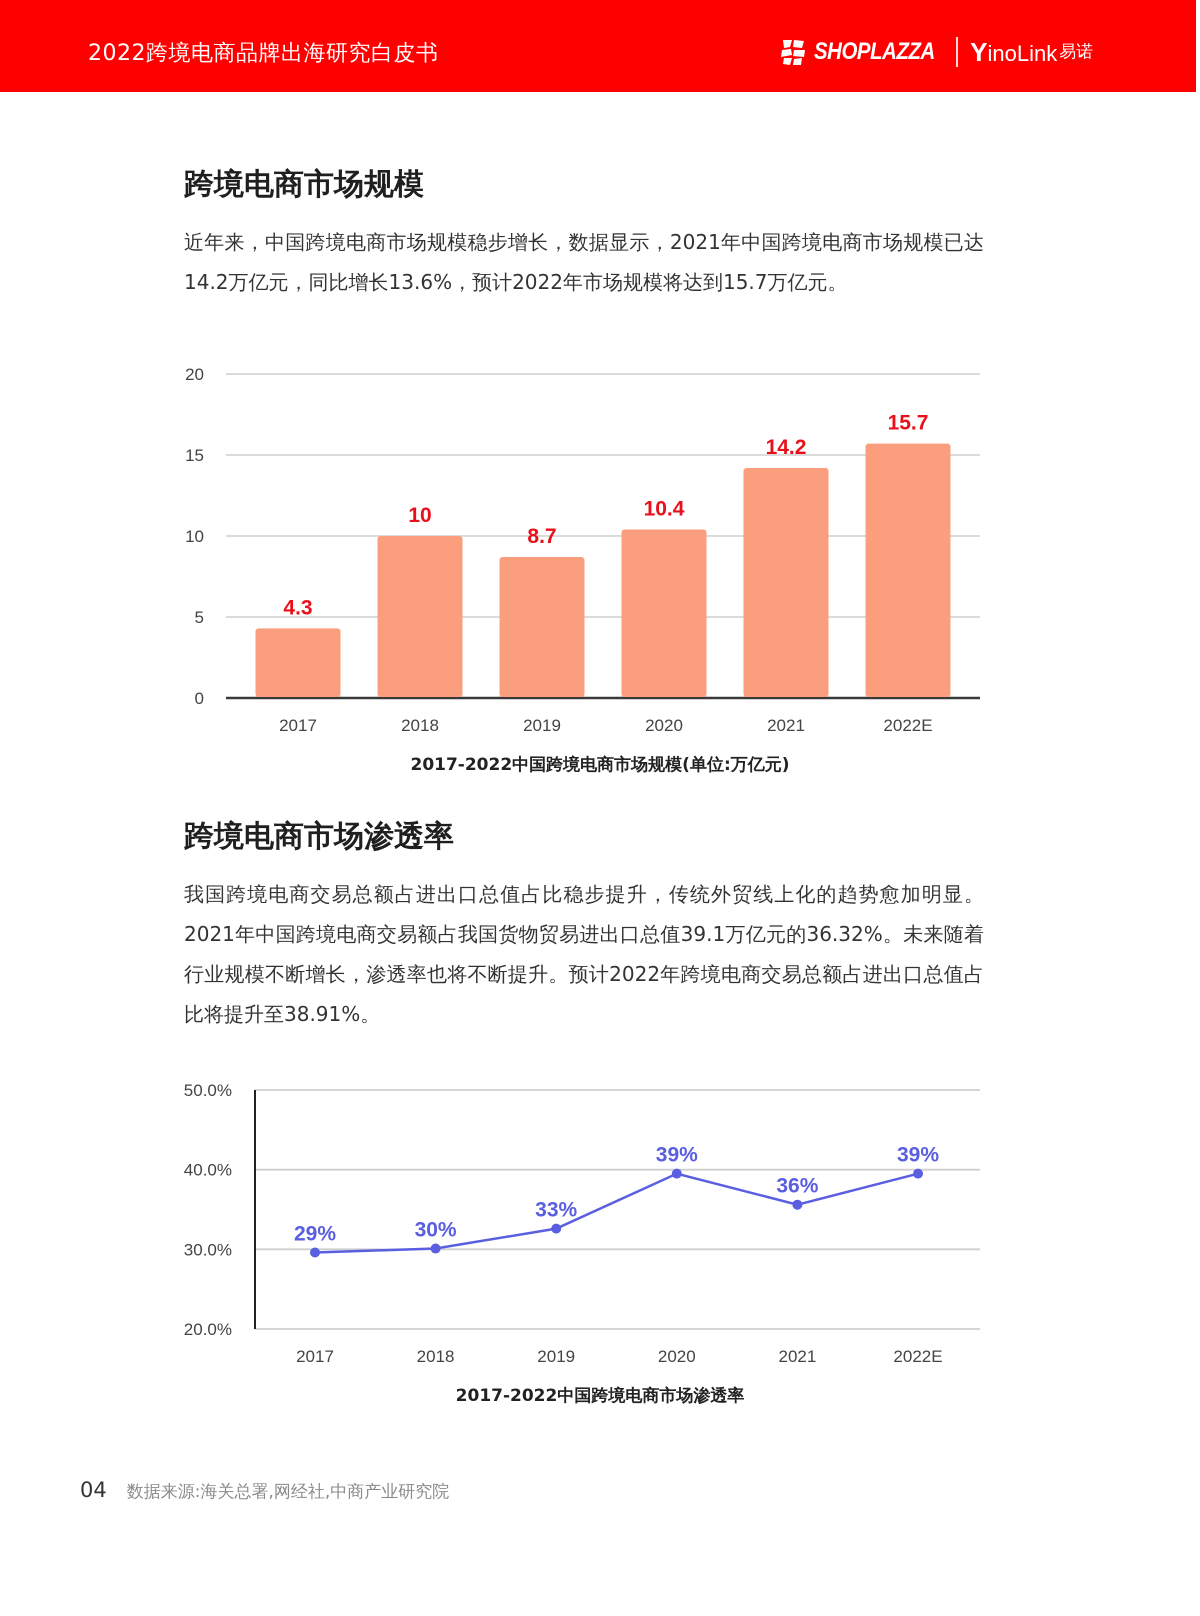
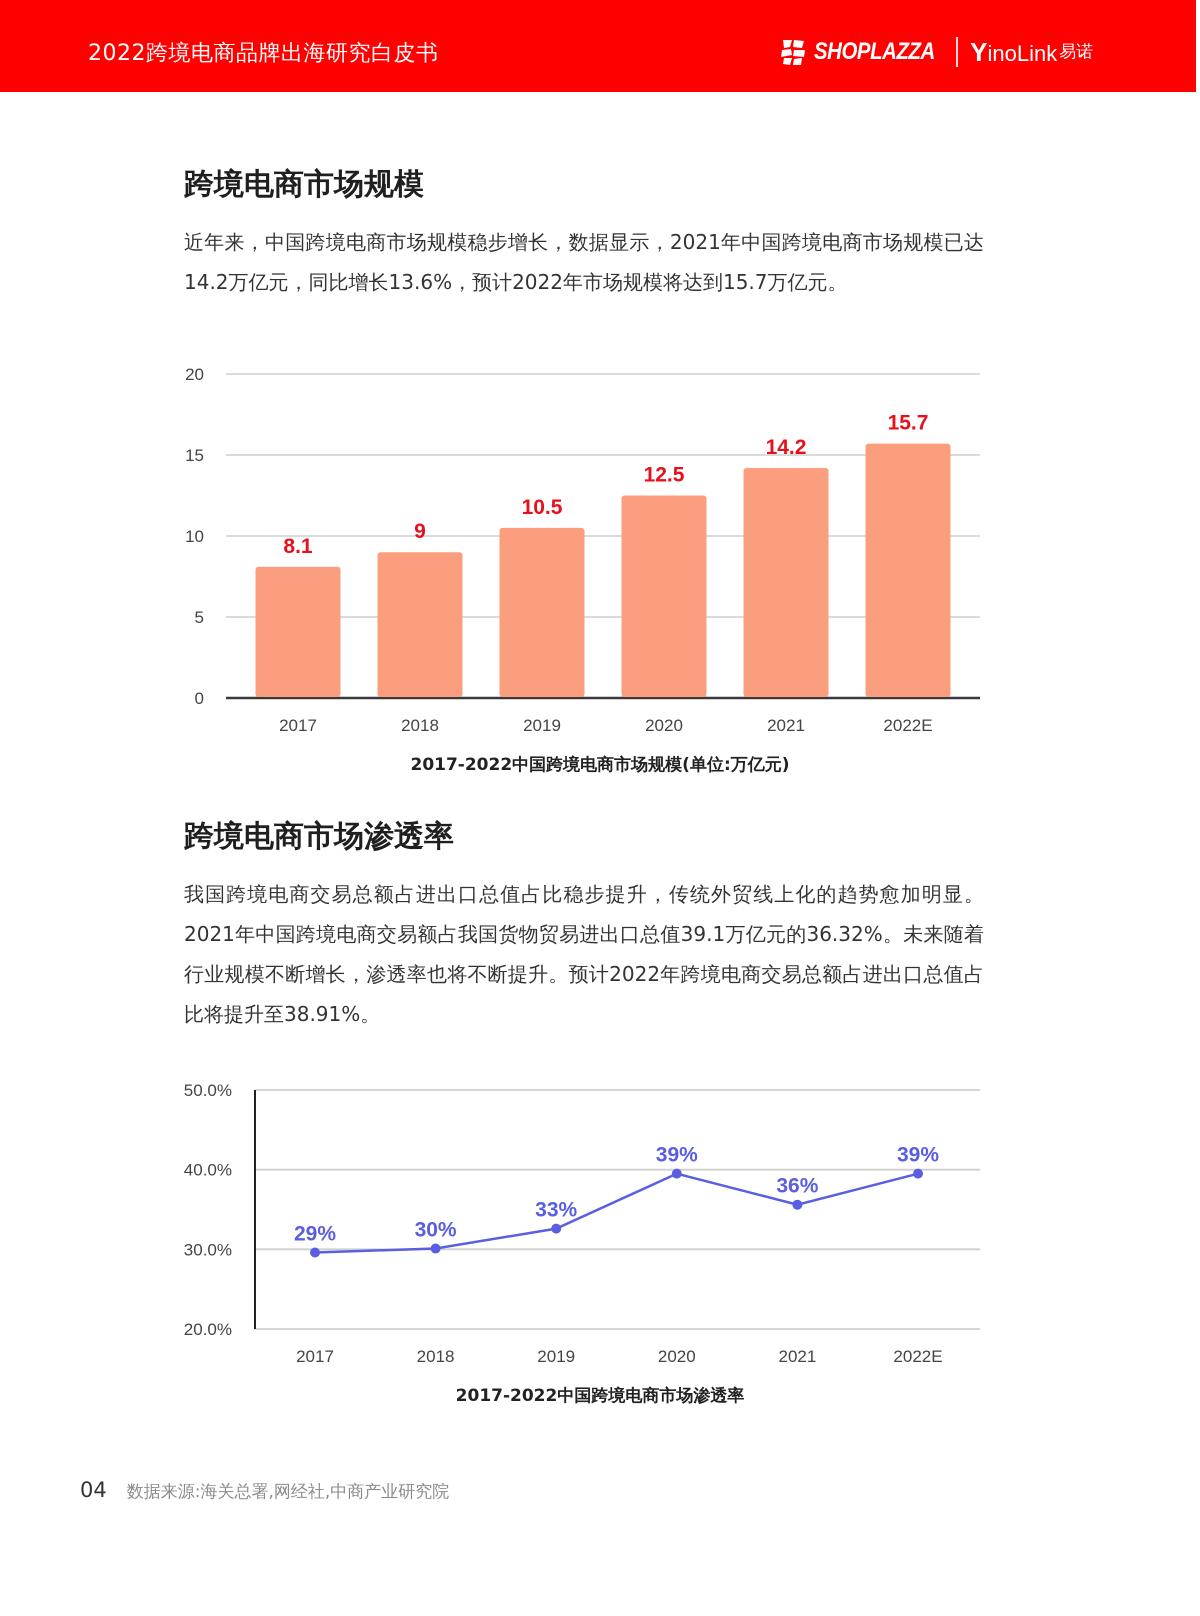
2017-2022中国跨境电商市场规模(单位:万亿元)/2017: 4.3 -> 8.1
2017-2022中国跨境电商市场规模(单位:万亿元)/2018: 10 -> 9
2017-2022中国跨境电商市场规模(单位:万亿元)/2019: 8.7 -> 10.5
2017-2022中国跨境电商市场规模(单位:万亿元)/2020: 10.4 -> 12.5
